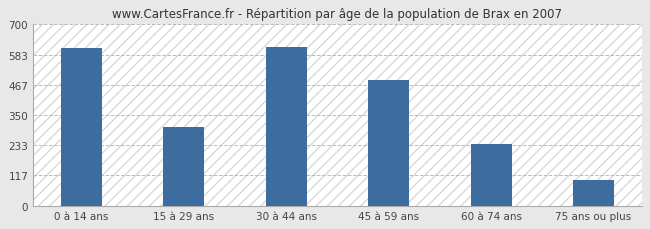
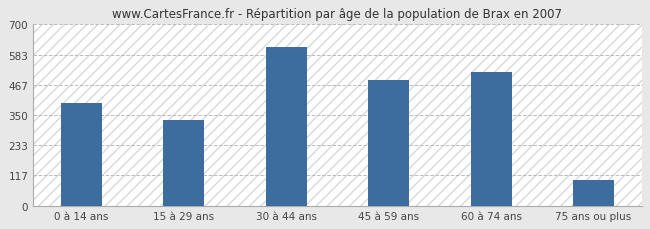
0 à 14 ans: 610 -> 395
15 à 29 ans: 302 -> 330
60 à 74 ans: 237 -> 515
